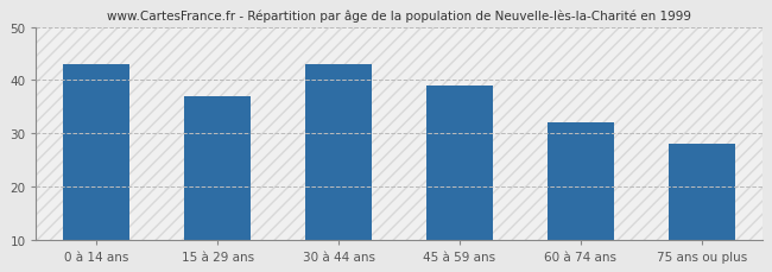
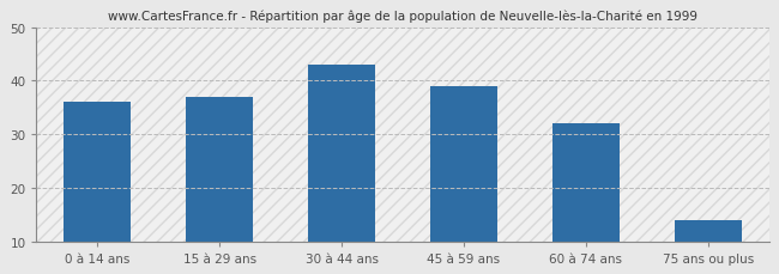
0 à 14 ans: 43 -> 36
75 ans ou plus: 28 -> 14
